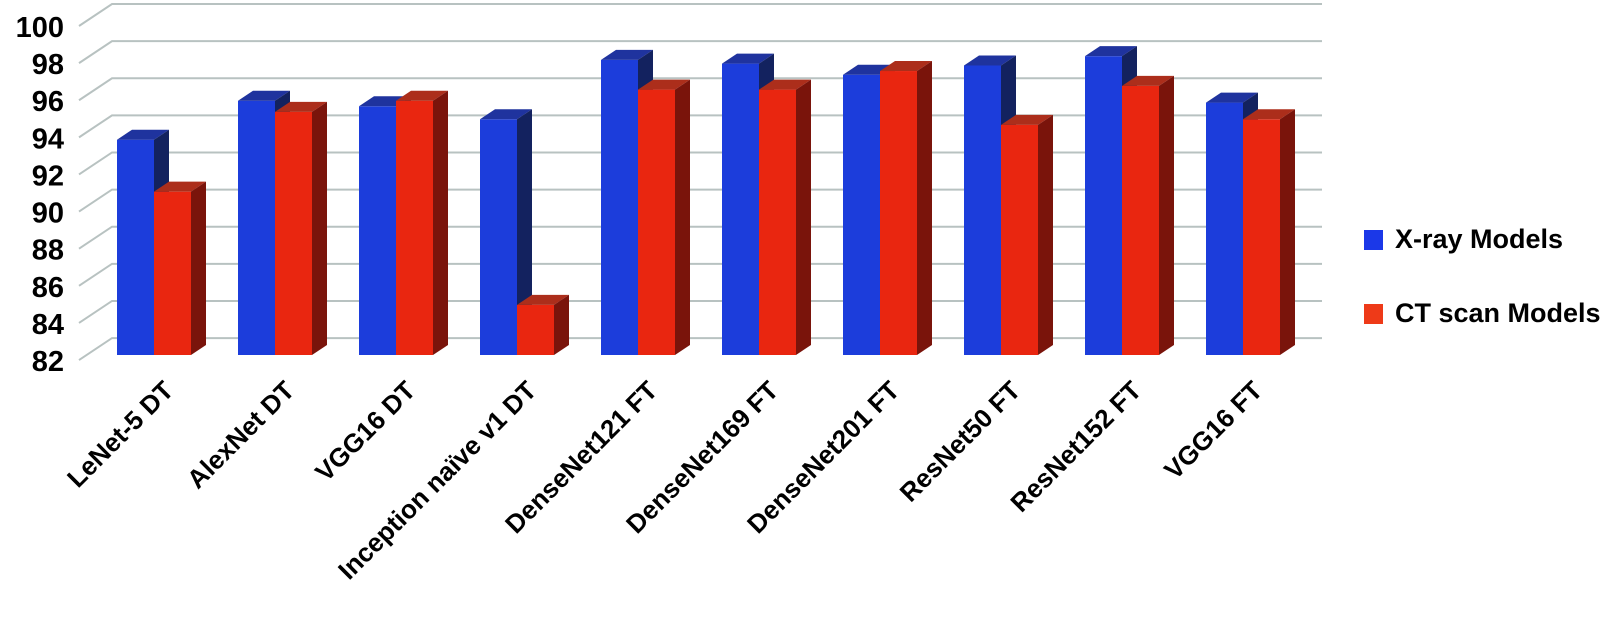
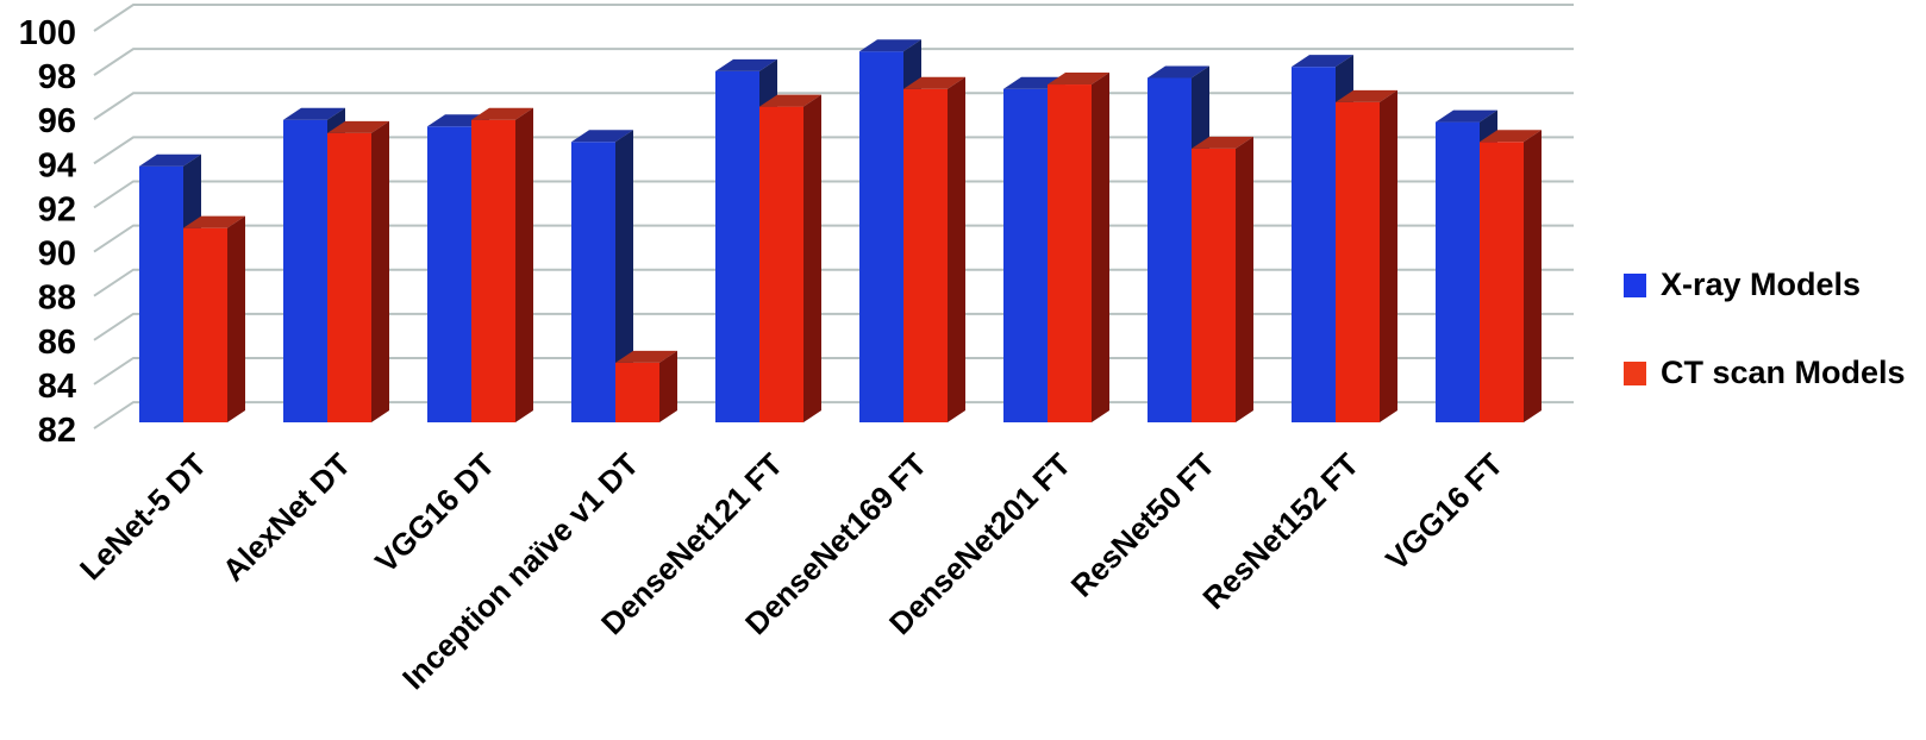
X-ray Models/DenseNet169 FT: 97.7 -> 98.8
CT scan Models/DenseNet169 FT: 96.3 -> 97.1
